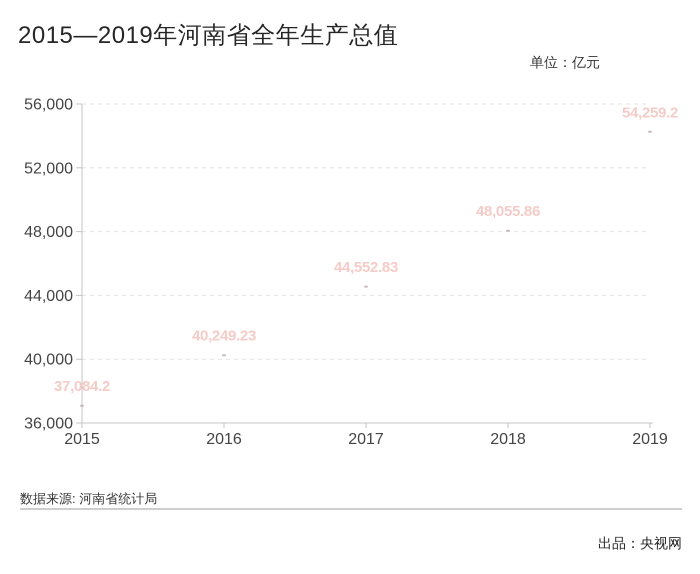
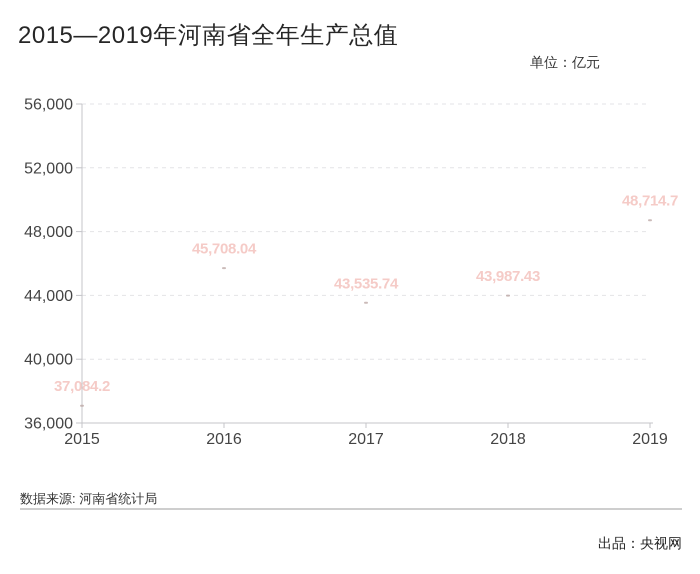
2016: 40,249.23 -> 45,708.04
2017: 44,552.83 -> 43,535.74
2018: 48,055.86 -> 43,987.43
2019: 54,259.2 -> 48,714.7
